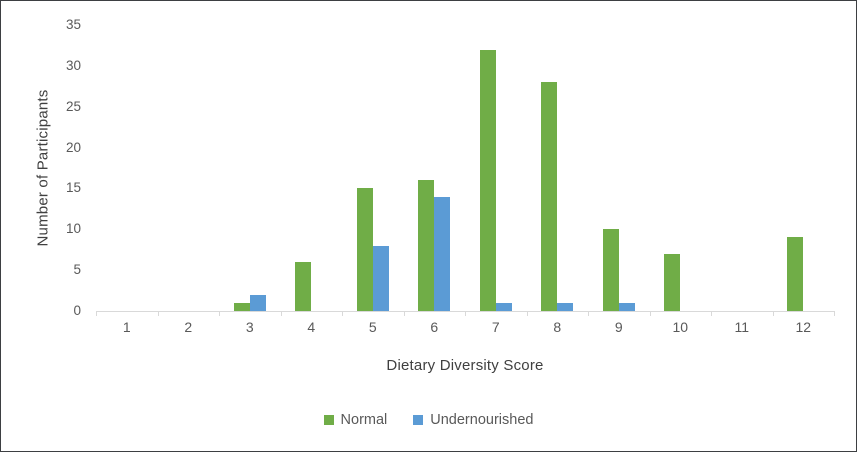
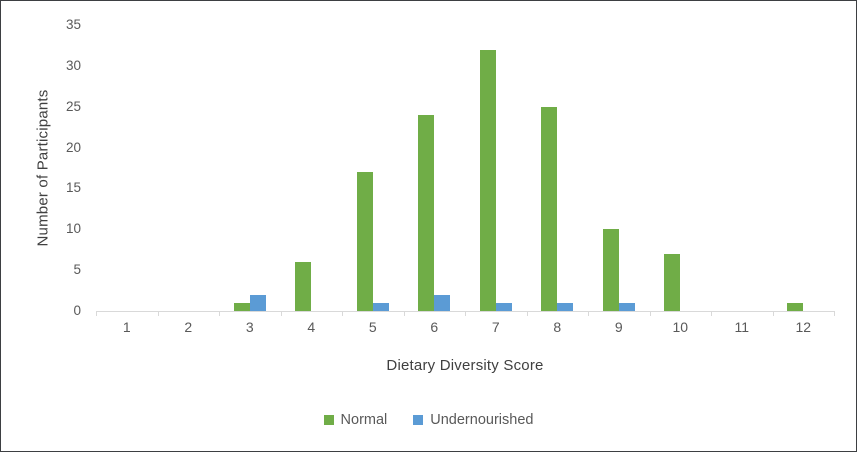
Normal/5: 15 -> 17
Undernourished/5: 8 -> 1
Normal/6: 16 -> 24
Undernourished/6: 14 -> 2
Normal/8: 28 -> 25
Normal/12: 9 -> 1
